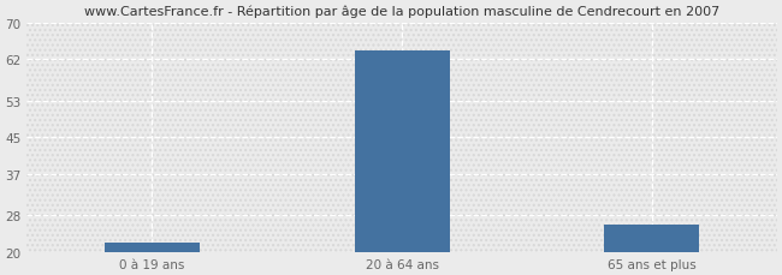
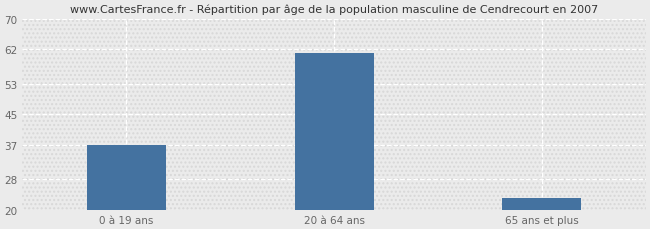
0 à 19 ans: 22 -> 37
20 à 64 ans: 64 -> 61
65 ans et plus: 26 -> 23
